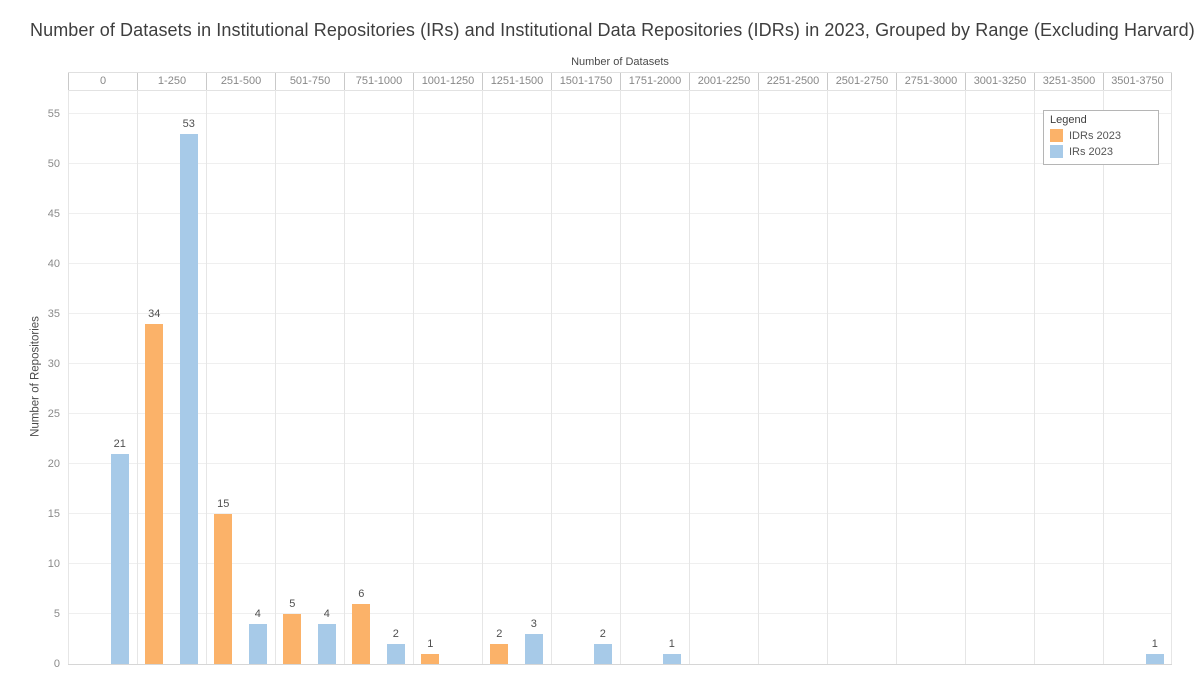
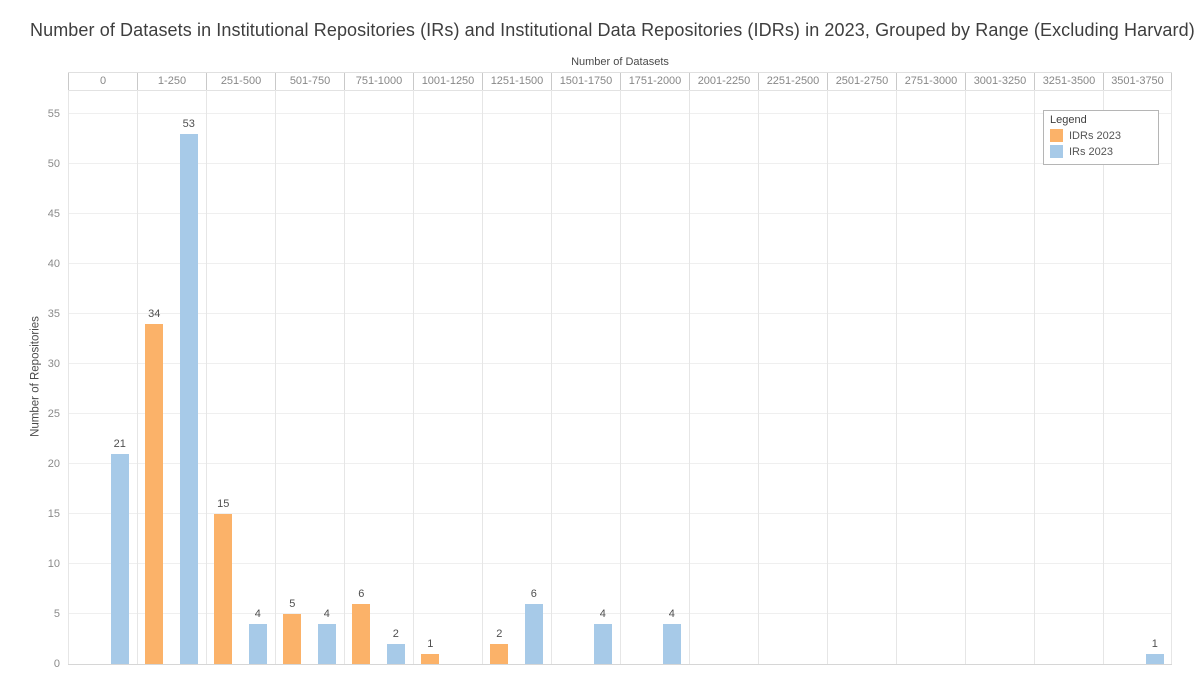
IRs 2023/1251-1500: 3 -> 6
IRs 2023/1501-1750: 2 -> 4
IRs 2023/1751-2000: 1 -> 4
